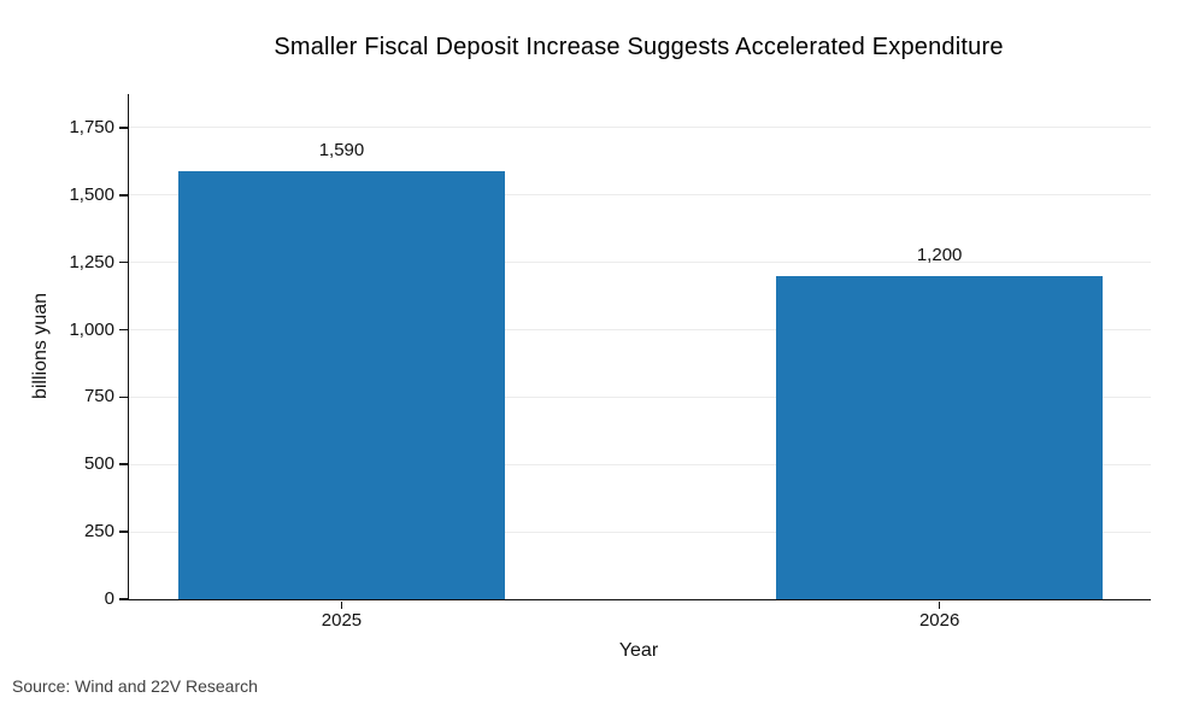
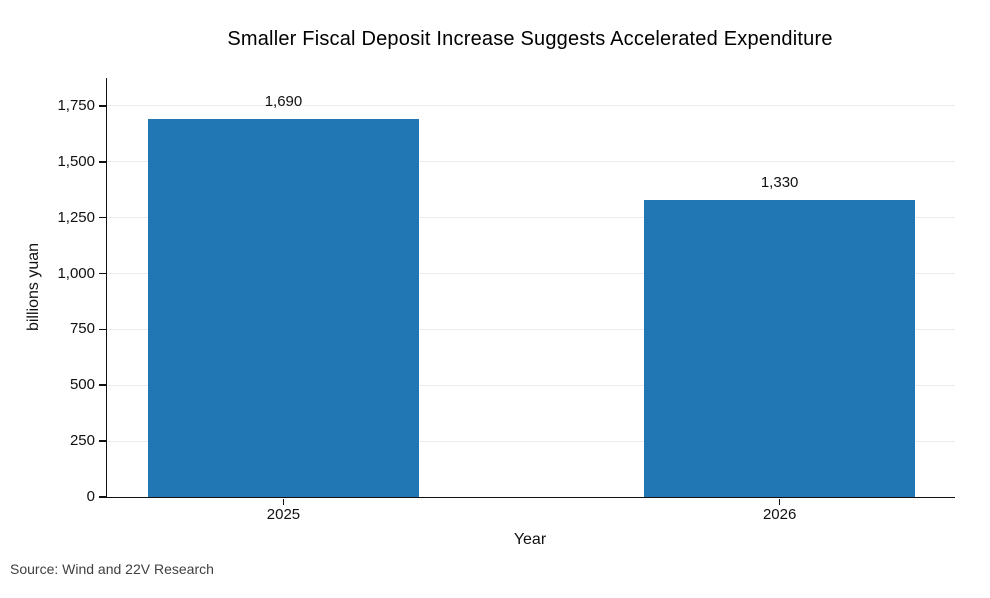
2025: 1,590 -> 1,690
2026: 1,200 -> 1,330
